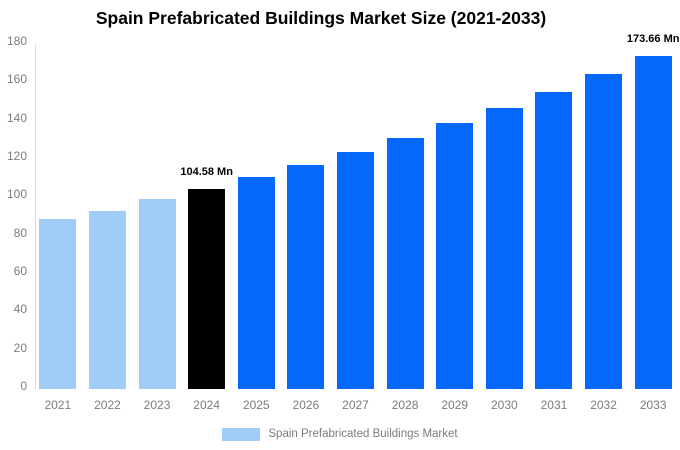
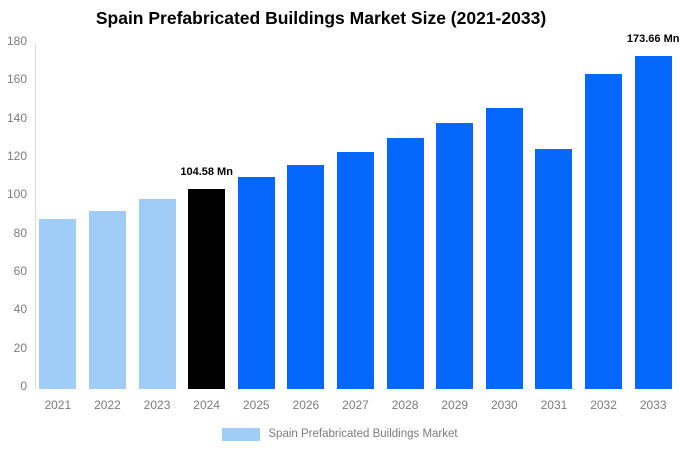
2031: 155 -> 125
